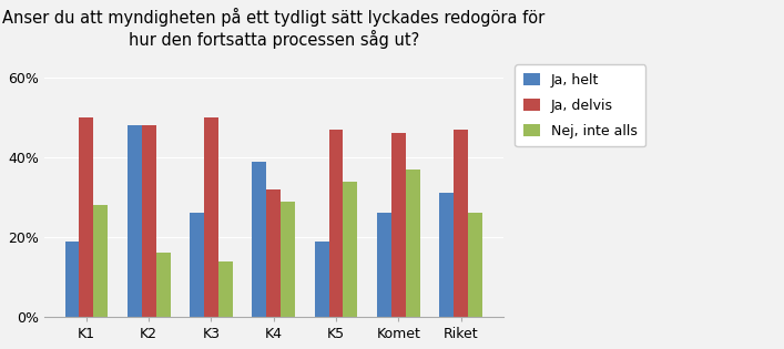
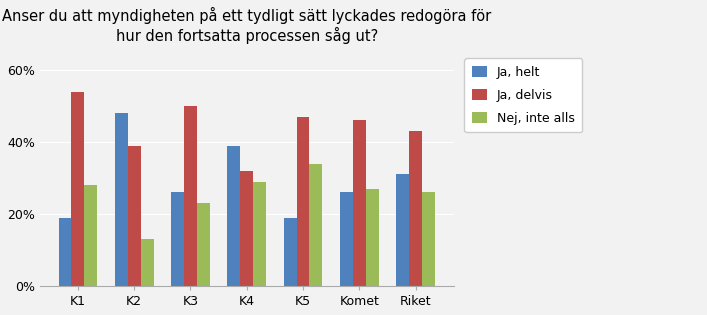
Ja, delvis/K1: 50% -> 54%
Ja, delvis/K2: 48% -> 39%
Nej, inte alls/K2: 16% -> 13%
Nej, inte alls/K3: 14% -> 23%
Nej, inte alls/Komet: 37% -> 27%
Ja, delvis/Riket: 47% -> 43%
